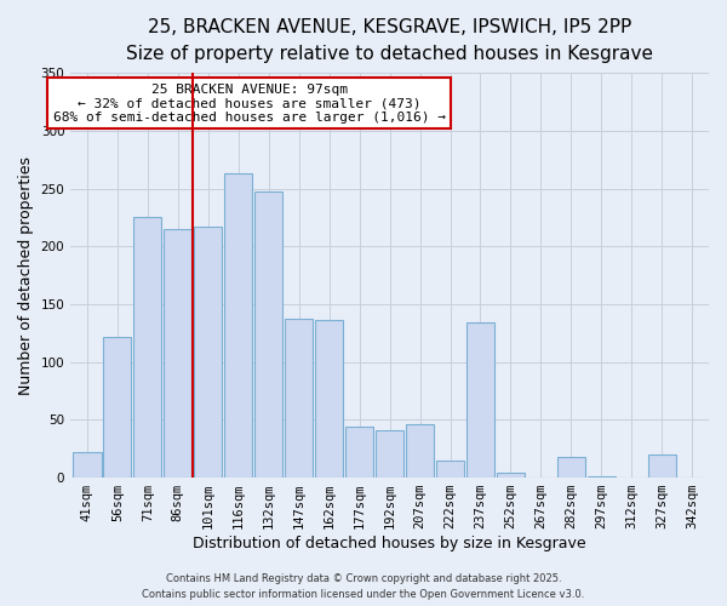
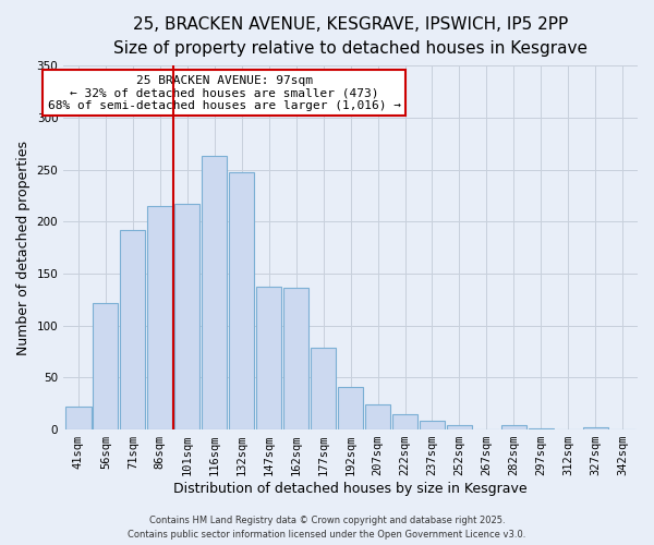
71sqm: 226 -> 192
177sqm: 44 -> 79
207sqm: 46 -> 24
237sqm: 134 -> 8
282sqm: 18 -> 4
327sqm: 20 -> 2
